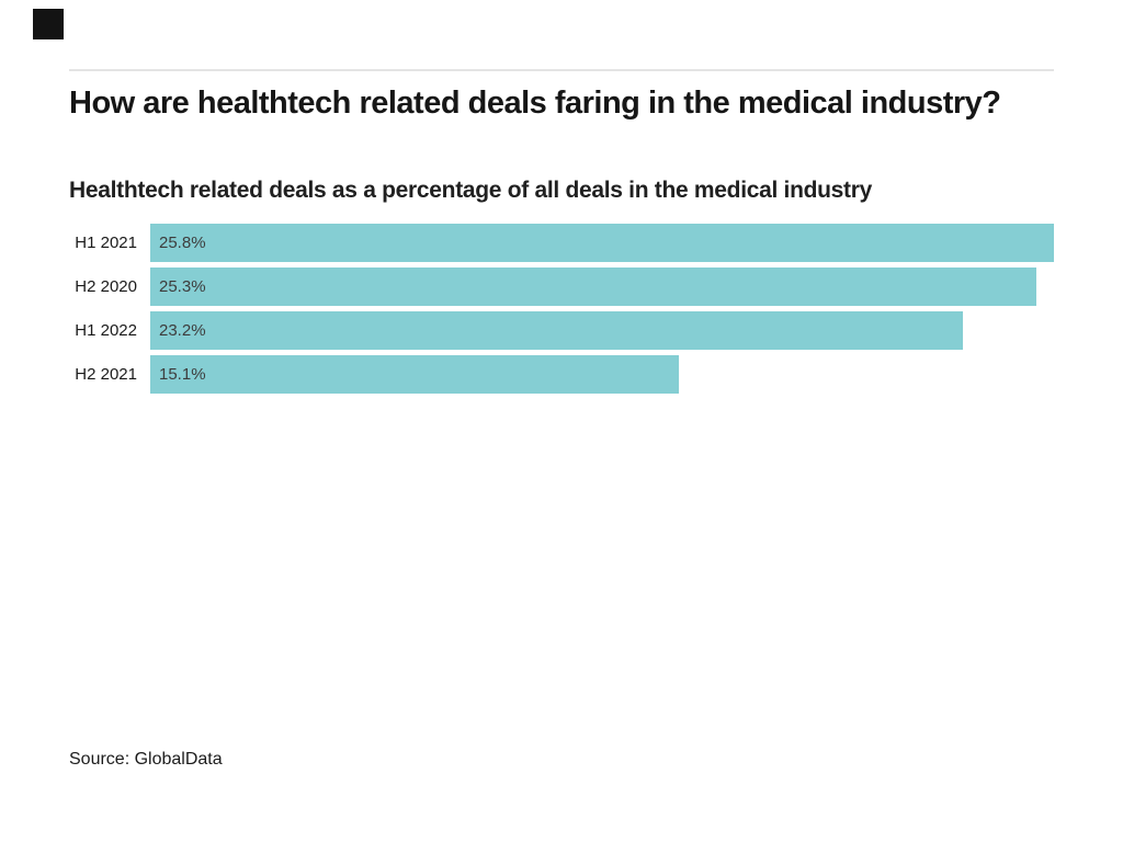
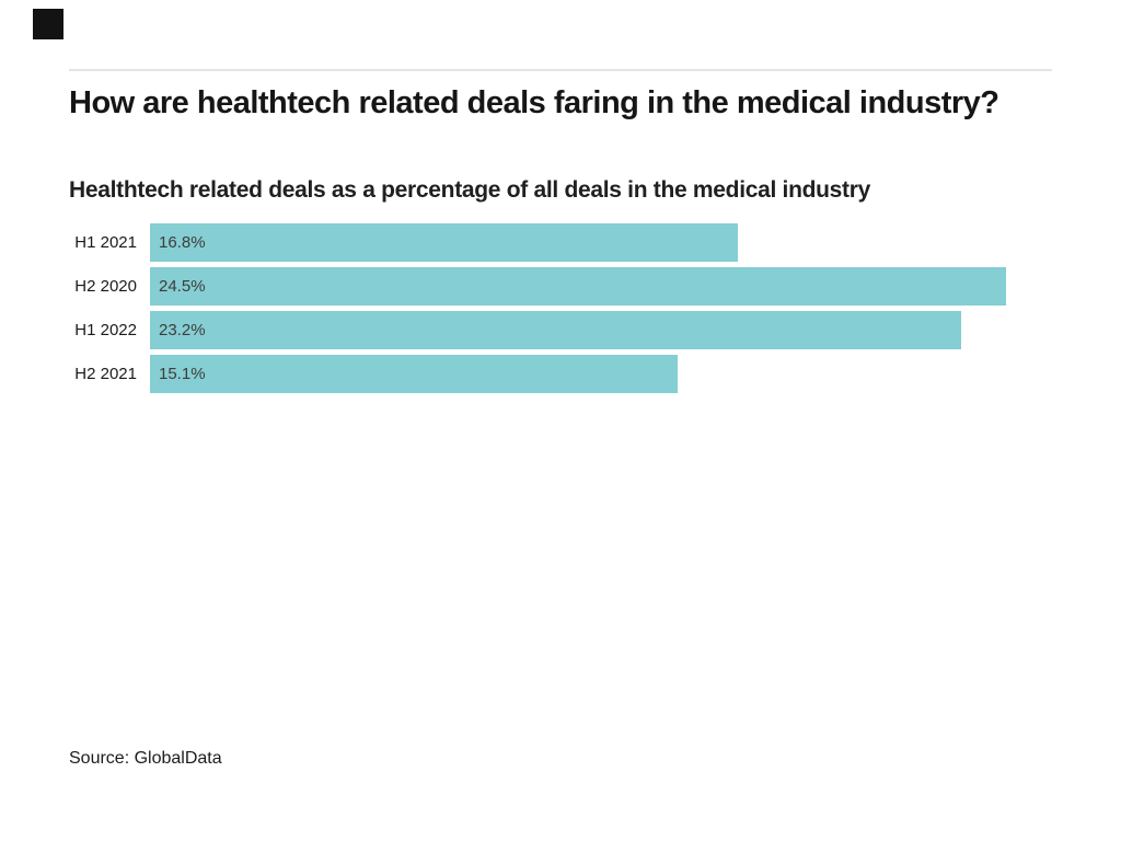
H1 2021: 25.8% -> 16.8%
H2 2020: 25.3% -> 24.5%
